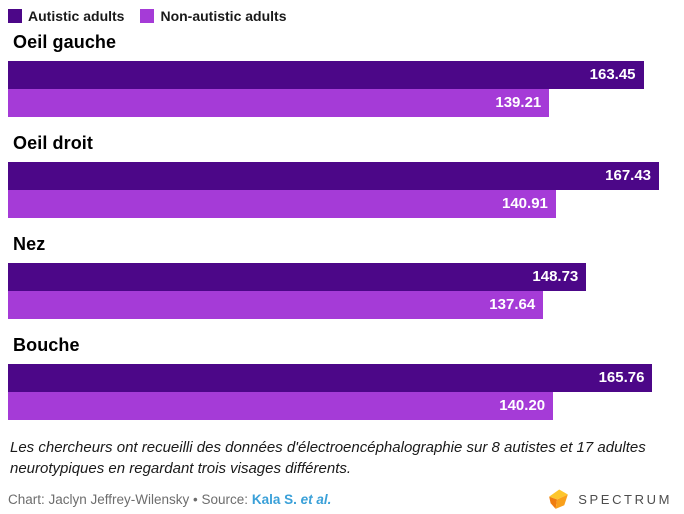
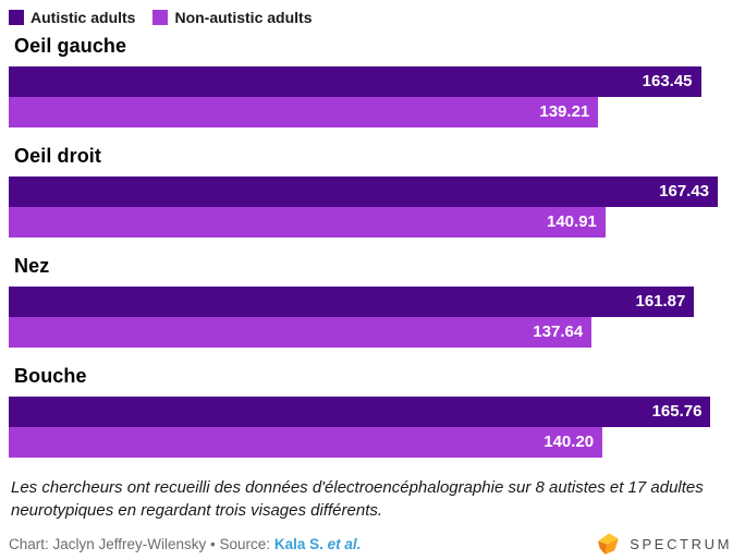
Autistic adults/Nez: 148.73 -> 161.87
